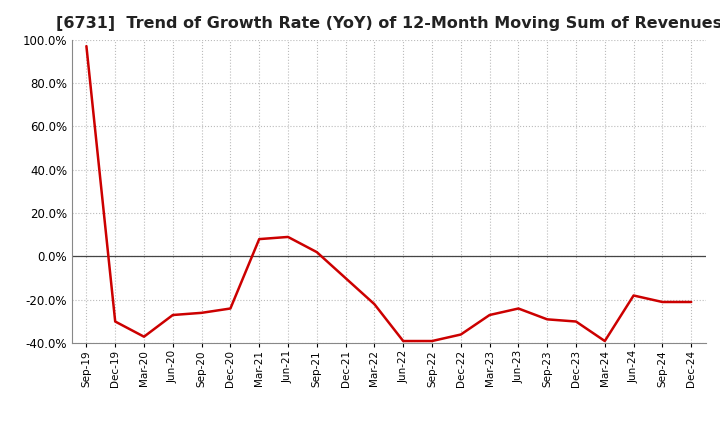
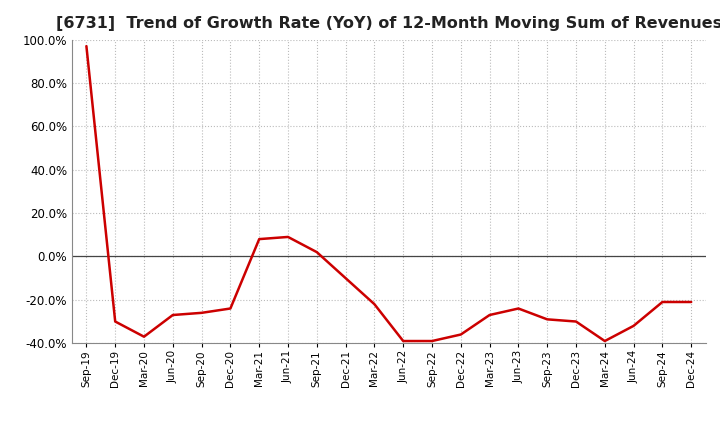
Jun-24: -18% -> -32%
